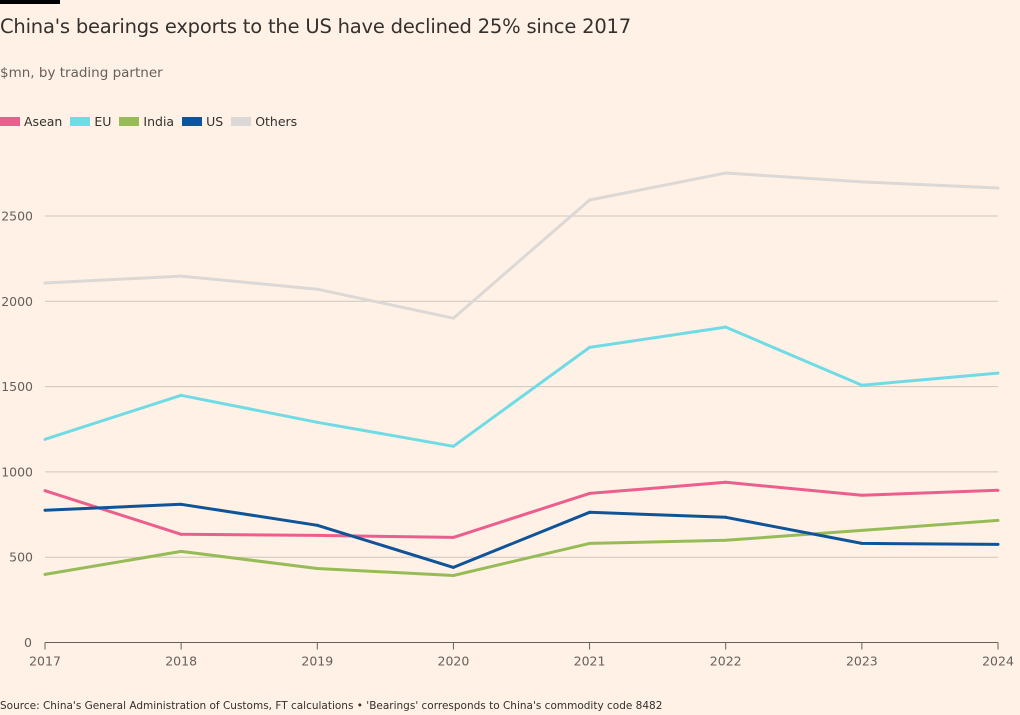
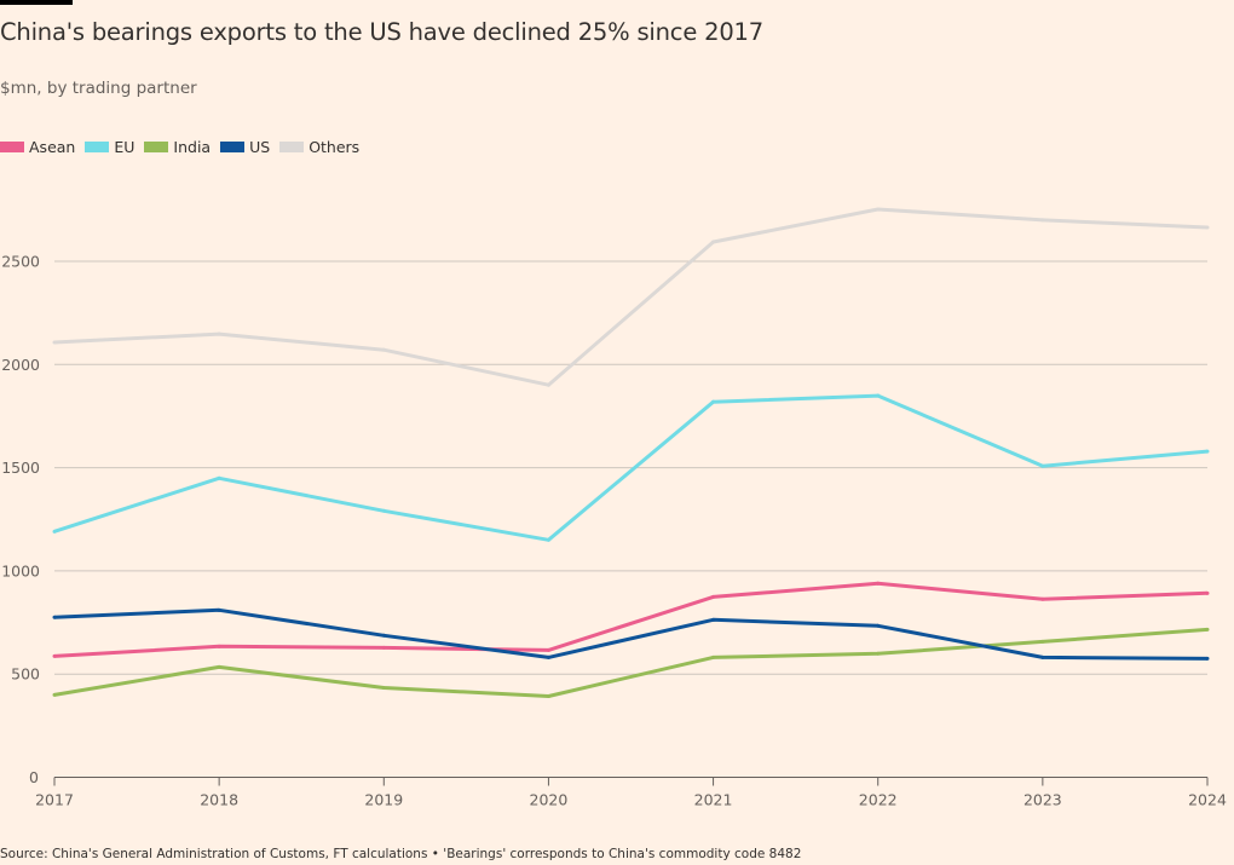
Asean/2017: 890 -> 590
US/2020: 440 -> 580
EU/2021: 1730 -> 1820
